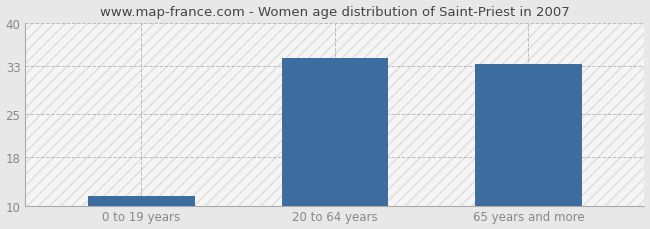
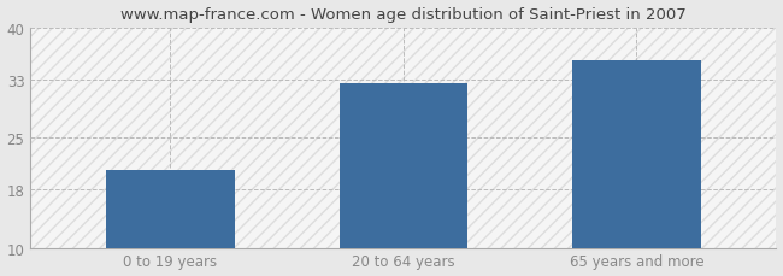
0 to 19 years: 11.6 -> 20.6
20 to 64 years: 34.2 -> 32.4
65 years and more: 33.3 -> 35.6
